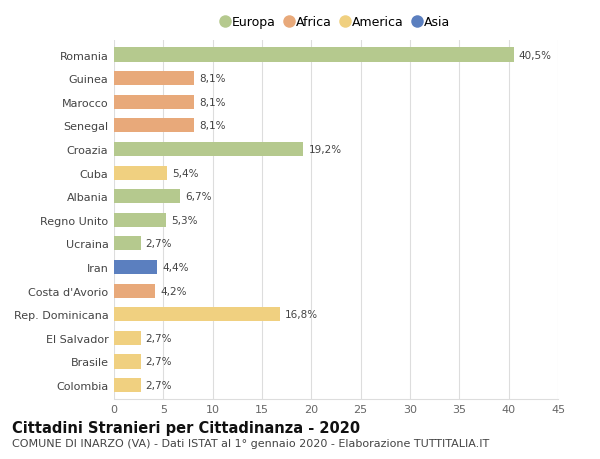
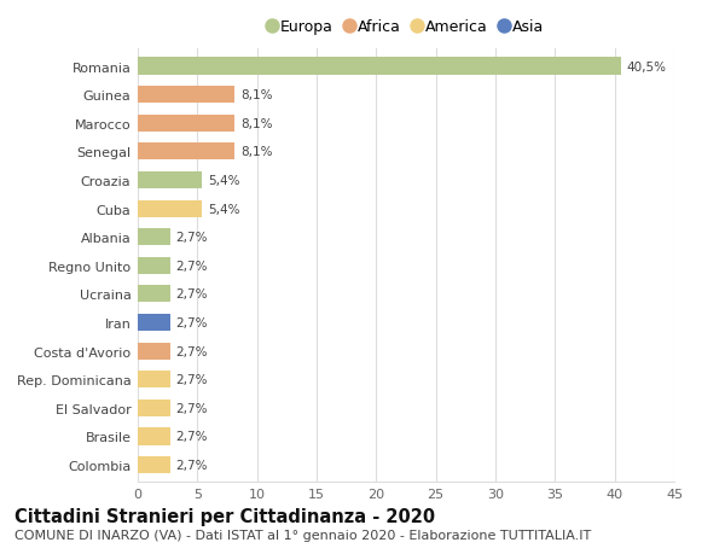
Croazia: 19,2% -> 5,4%
Albania: 6,7% -> 2,7%
Regno Unito: 5,3% -> 2,7%
Iran: 4,4% -> 2,7%
Costa d'Avorio: 4,2% -> 2,7%
Rep. Dominicana: 16,8% -> 2,7%
